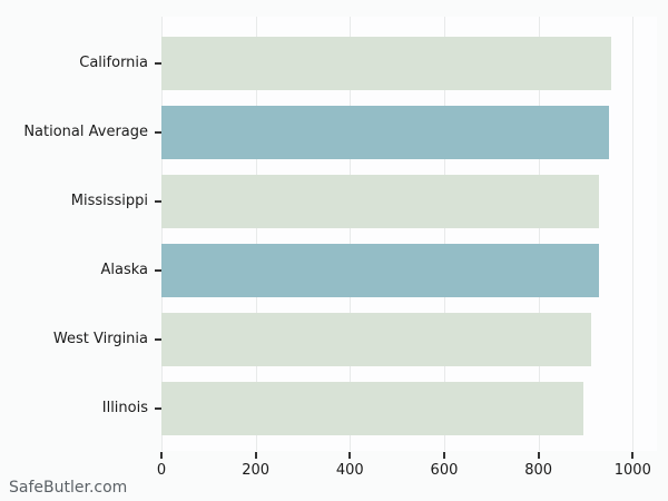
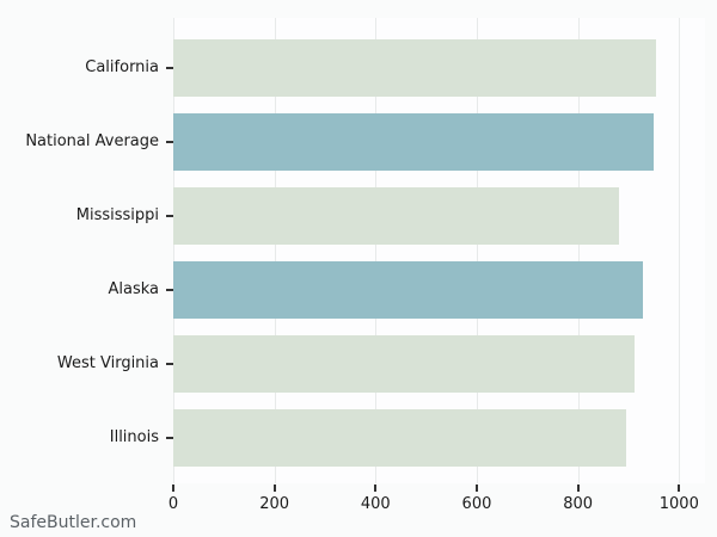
Mississippi: 930 -> 880
